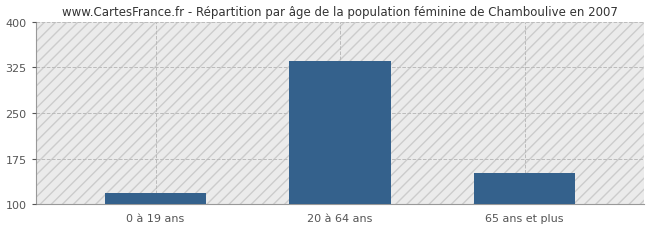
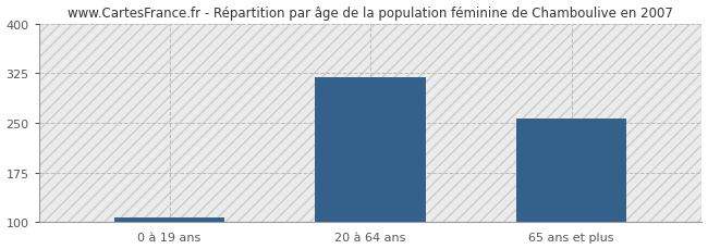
0 à 19 ans: 118 -> 108
20 à 64 ans: 336 -> 318
65 ans et plus: 152 -> 257
